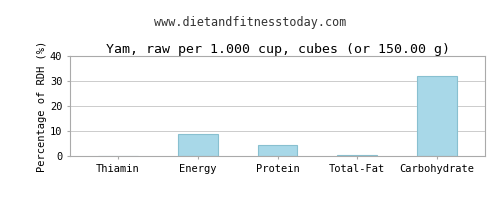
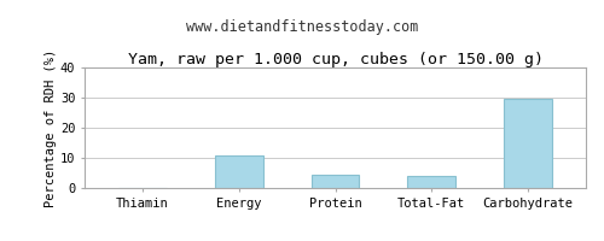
Energy: 9.0 -> 11.0
Total-Fat: 0.5 -> 4.0
Carbohydrate: 32.0 -> 29.5
